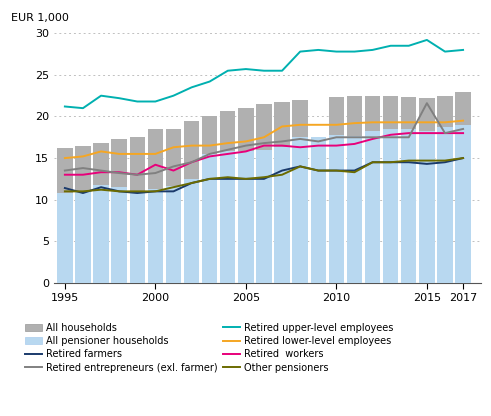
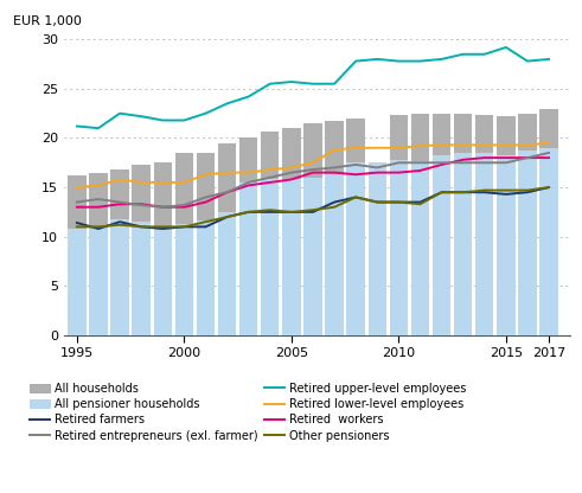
Retired workers/2000: 14.2 -> 13.0
Retired entrepreneurs (exl. farmer)/2015: 21.6 -> 17.5
